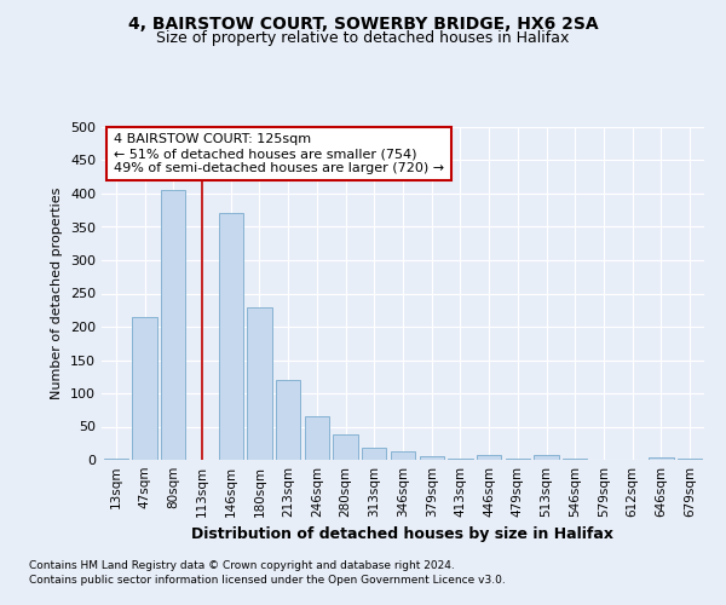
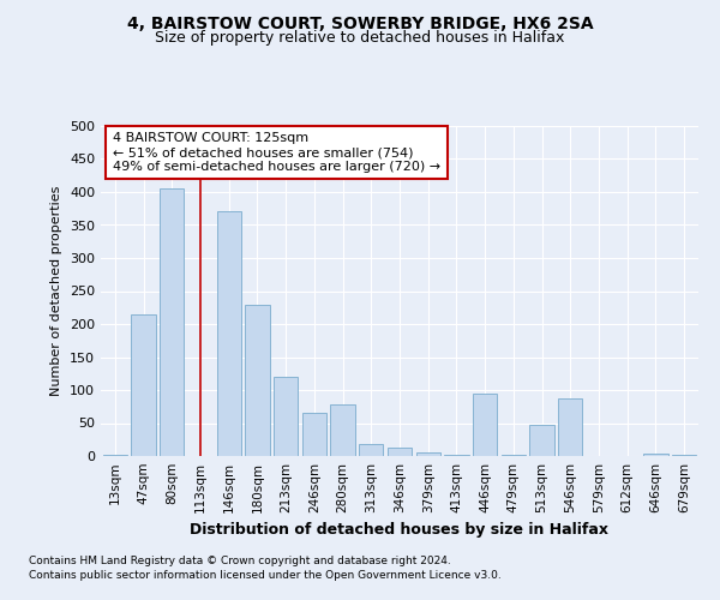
280sqm: 38 -> 78
446sqm: 8 -> 94
513sqm: 7 -> 48
546sqm: 1 -> 88
